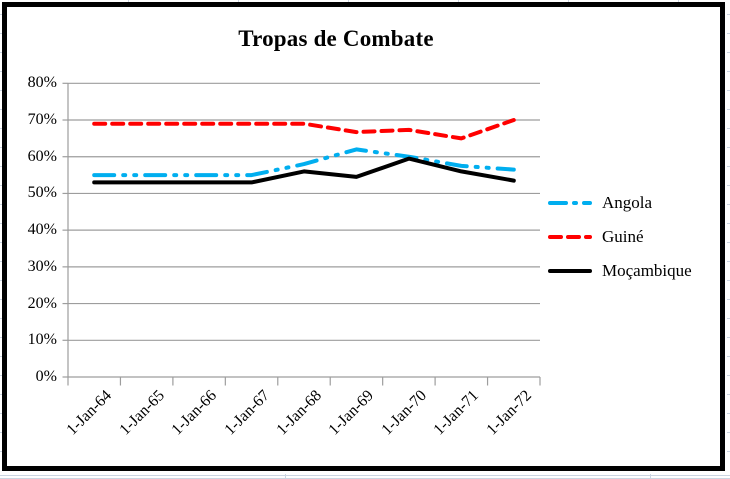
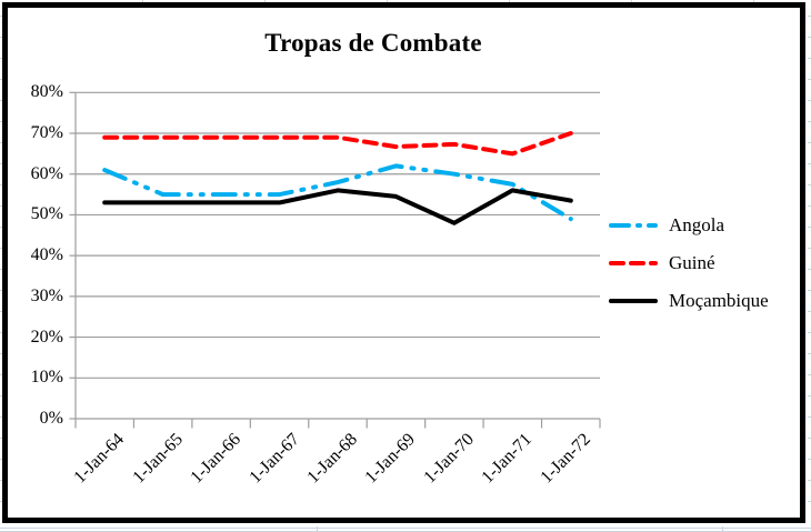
Angola/1-Jan-64: 55% -> 61%
Moçambique/1-Jan-70: 60% -> 48%
Angola/1-Jan-72: 56% -> 49%
